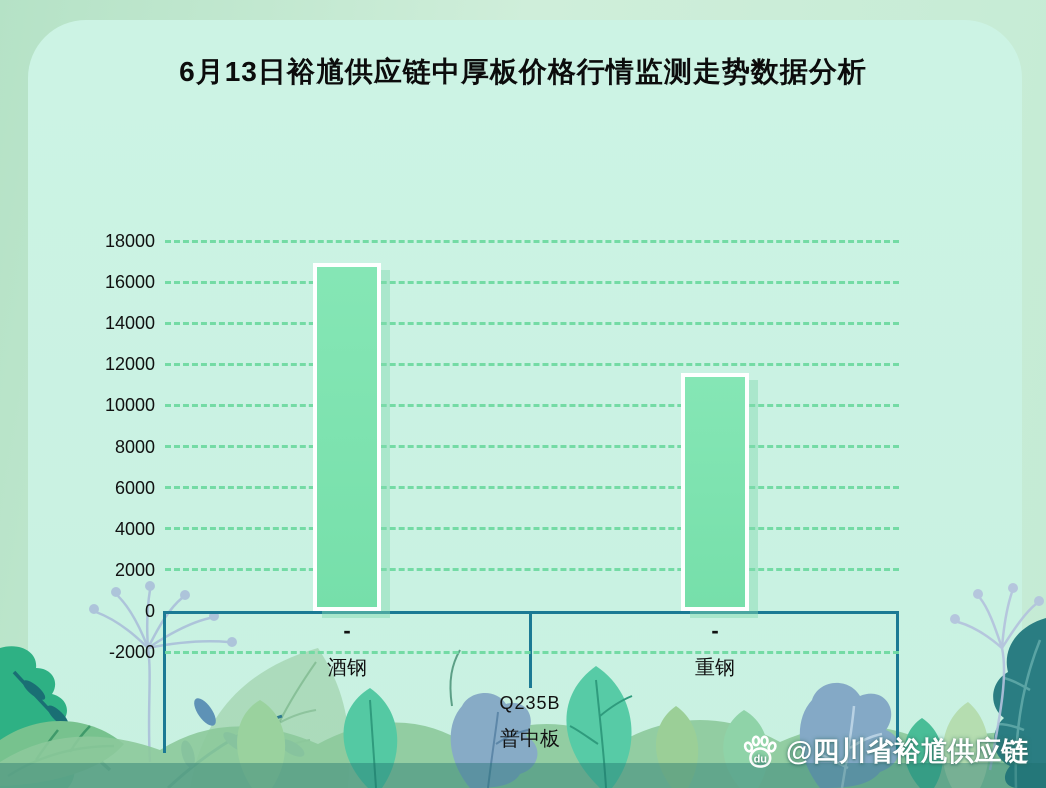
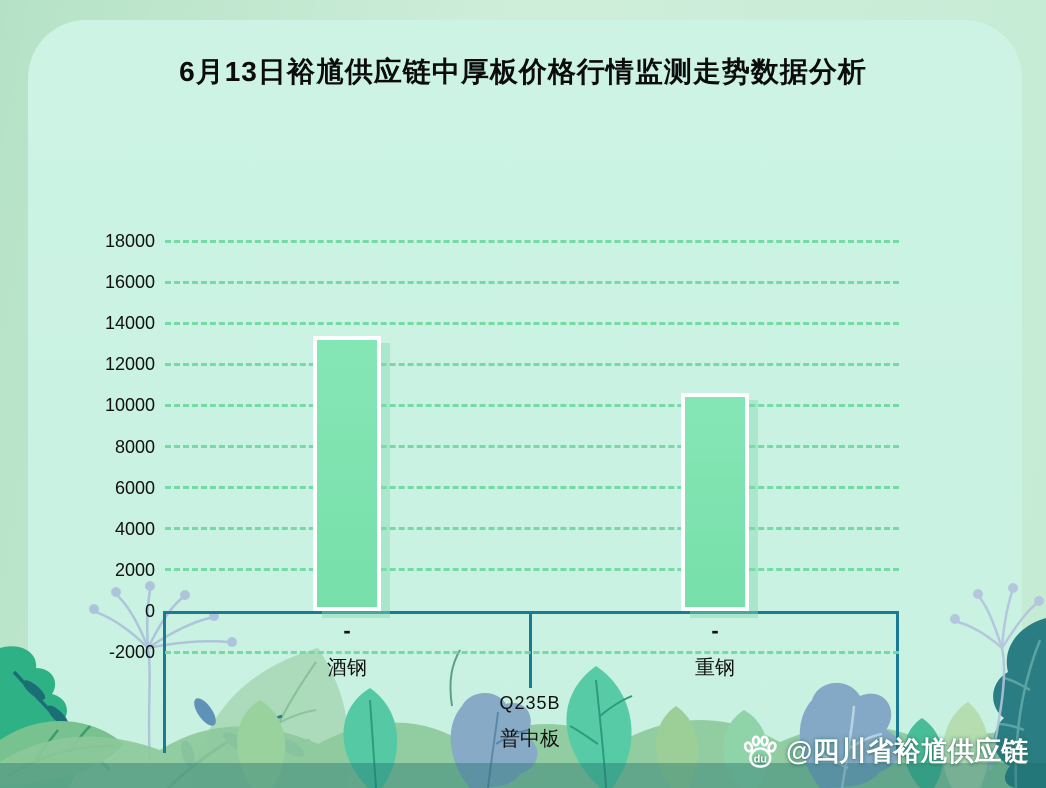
酒钢: 17000 -> 13400
重钢: 11600 -> 10600
